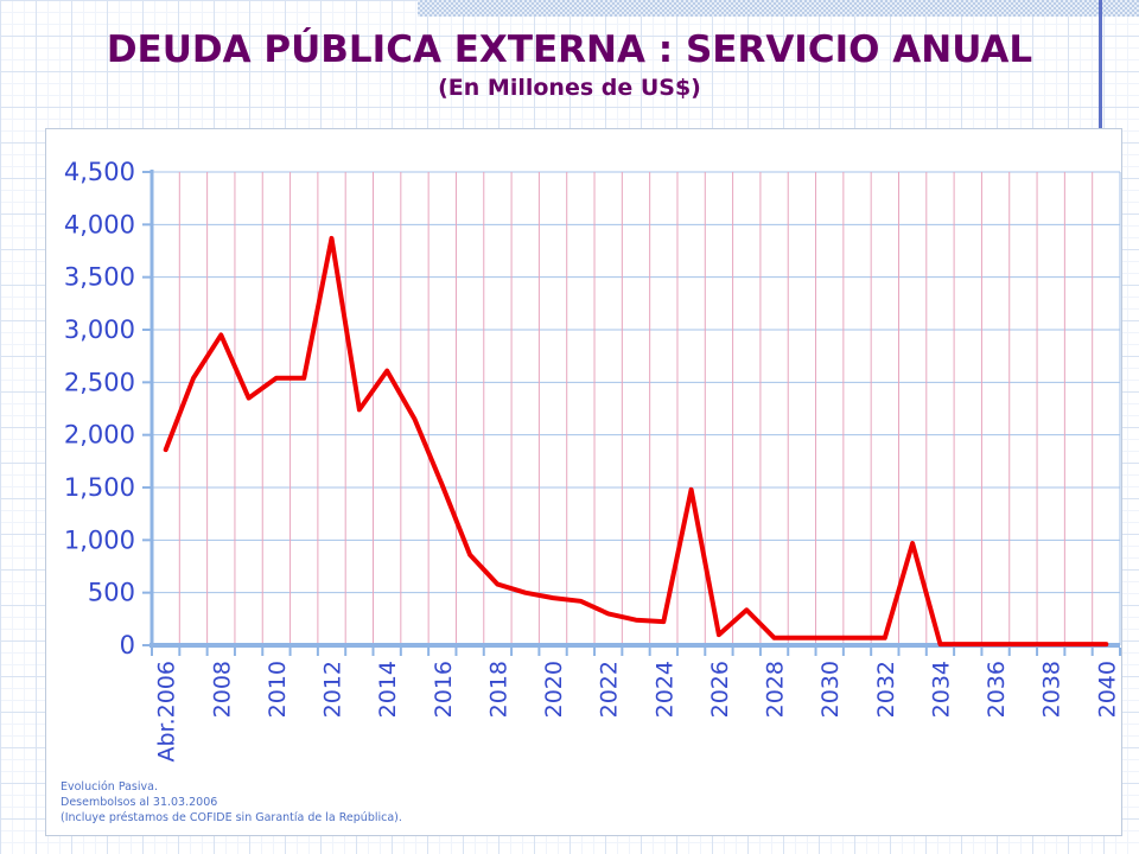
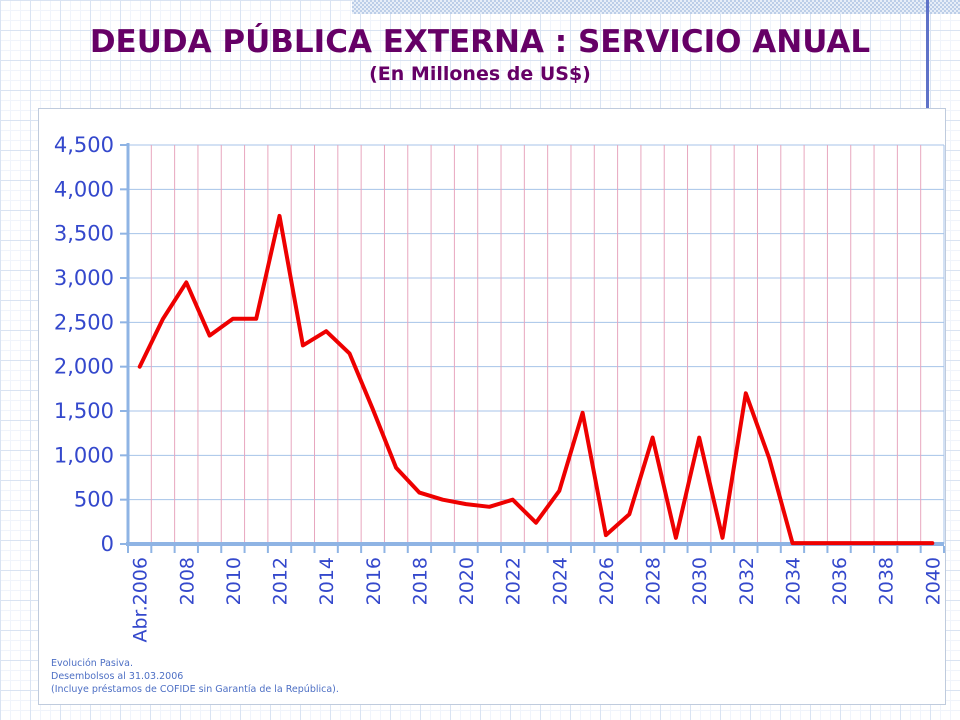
Abr.2006: 1900 -> 2000
2012: 3900 -> 3700
2014: 2600 -> 2400
2022: 300 -> 500
2024: 200 -> 600
2028: 100 -> 1200
2030: 100 -> 1200
2032: 100 -> 1700
